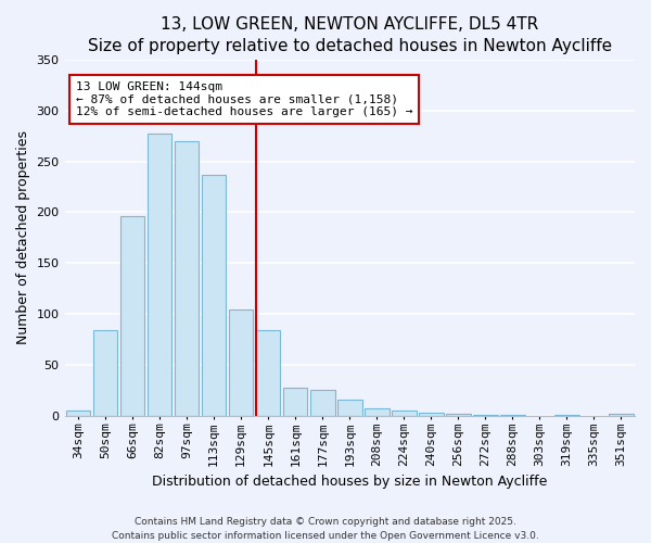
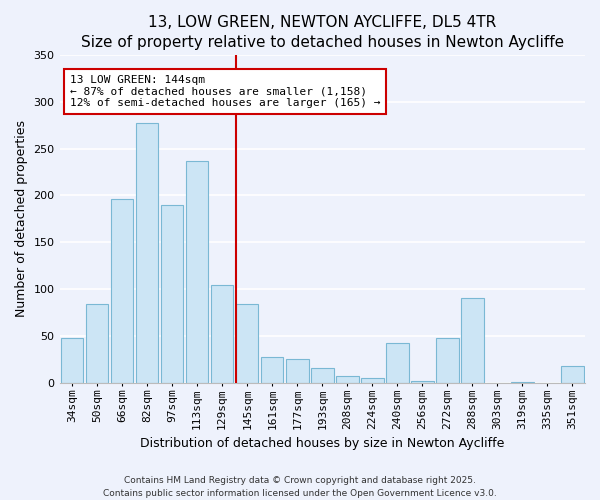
34sqm: 5 -> 48
97sqm: 270 -> 190
240sqm: 3 -> 42
272sqm: 1 -> 48
288sqm: 1 -> 90
351sqm: 2 -> 18
